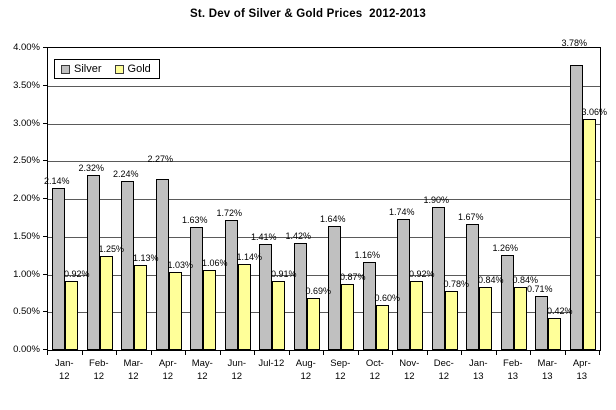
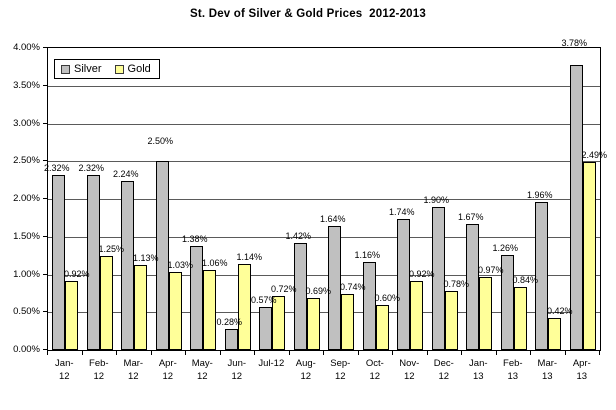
Silver/Jan-12: 2.14% -> 2.32%
Silver/Apr-12: 2.27% -> 2.50%
Silver/May-12: 1.63% -> 1.38%
Silver/Jun-12: 1.72% -> 0.28%
Silver/Jul-12: 1.41% -> 0.57%
Gold/Jul-12: 0.91% -> 0.72%
Gold/Sep-12: 0.87% -> 0.74%
Gold/Jan-13: 0.84% -> 0.97%
Silver/Mar-13: 0.71% -> 1.96%
Gold/Apr-13: 3.06% -> 2.49%
